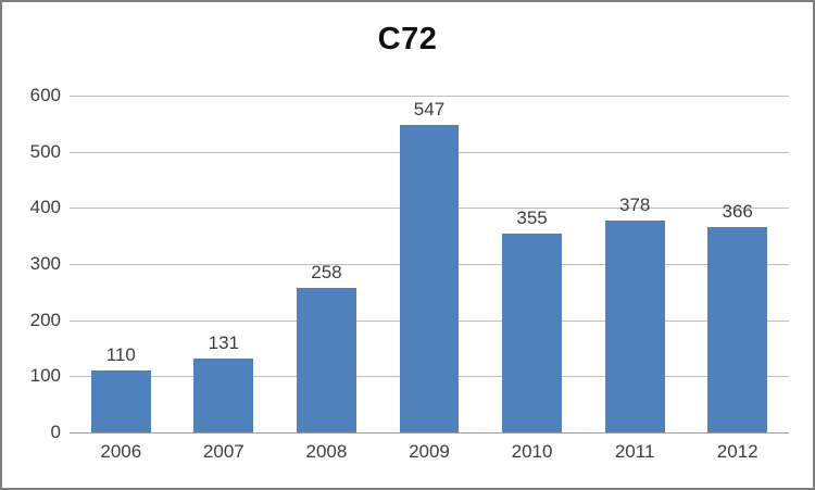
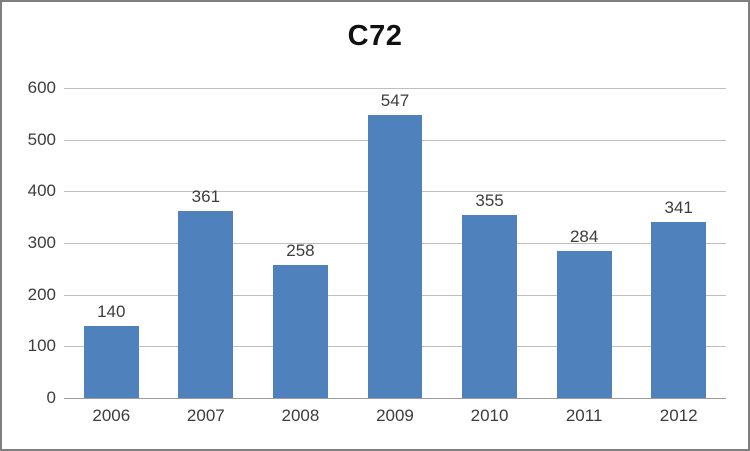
2006: 110 -> 140
2007: 131 -> 361
2011: 378 -> 284
2012: 366 -> 341
